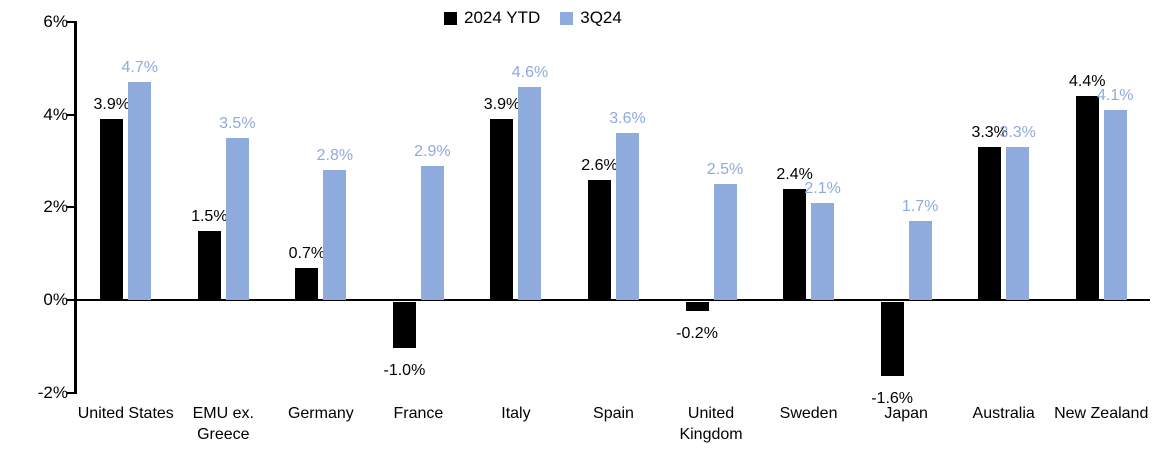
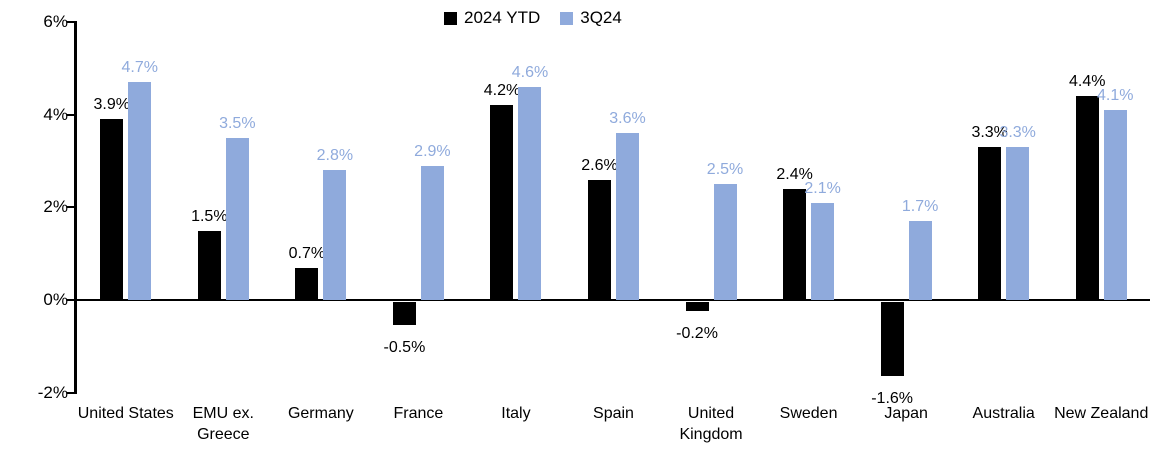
2024 YTD/France: -1.0% -> -0.5%
2024 YTD/Italy: 3.9% -> 4.2%
